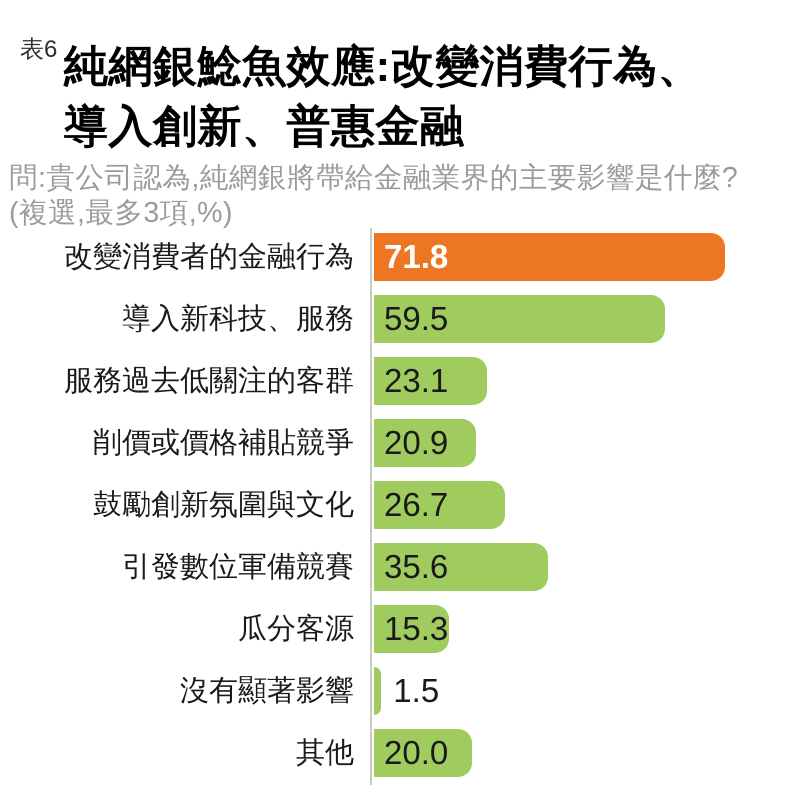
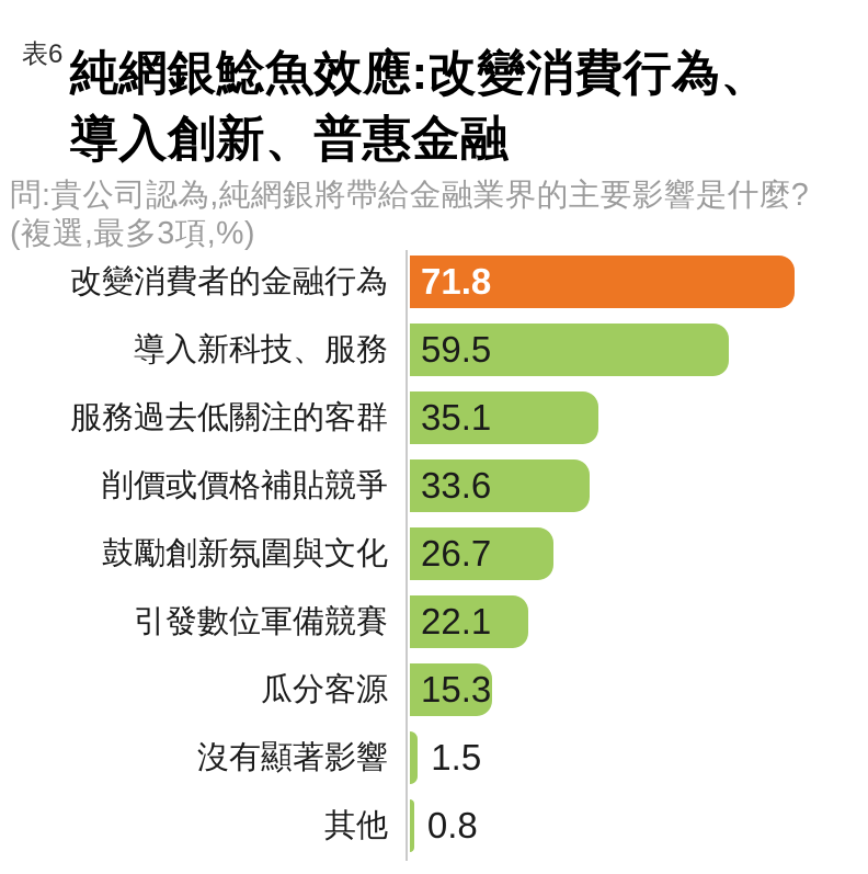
服務過去低關注的客群: 23.1 -> 35.1
削價或價格補貼競爭: 20.9 -> 33.6
引發數位軍備競賽: 35.6 -> 22.1
其他: 20.0 -> 0.8
